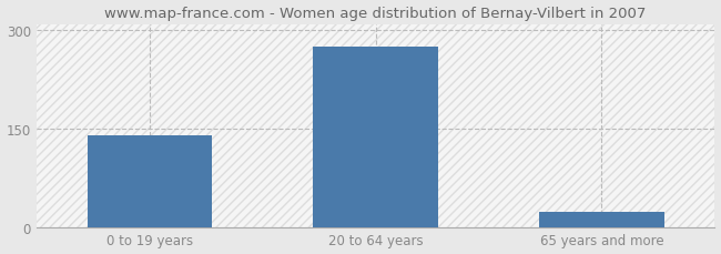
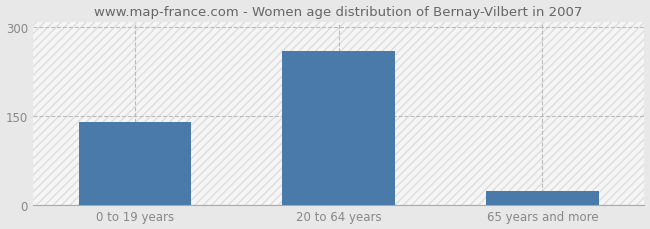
20 to 64 years: 275 -> 260
